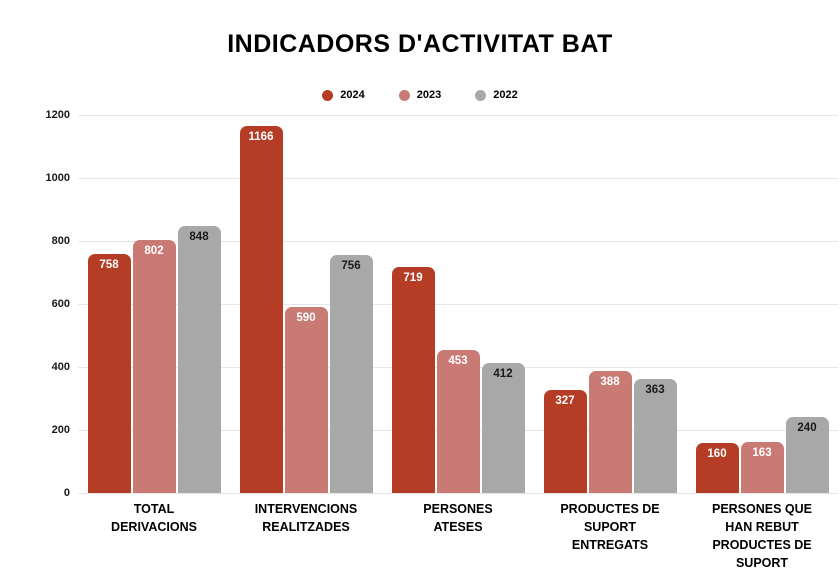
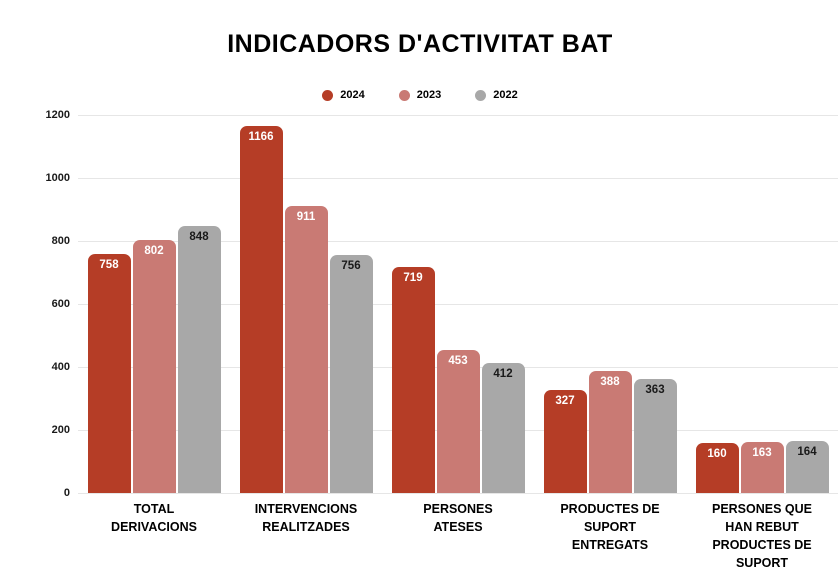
2023/INTERVENCIONS REALITZADES: 590 -> 911
2022/PERSONES QUE HAN REBUT PRODUCTES DE SUPORT: 240 -> 164
